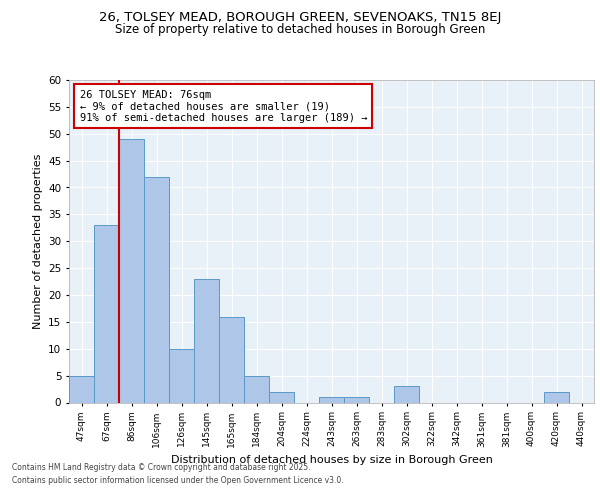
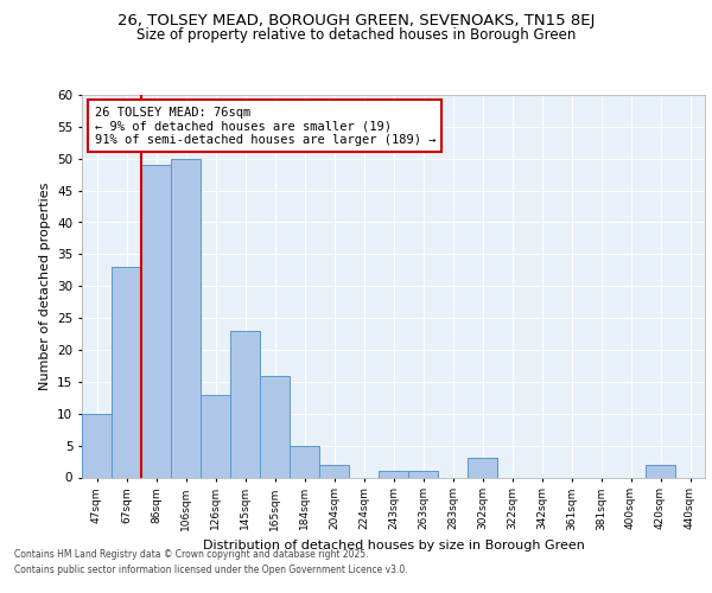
47sqm: 5 -> 10
106sqm: 42 -> 50
126sqm: 10 -> 13
